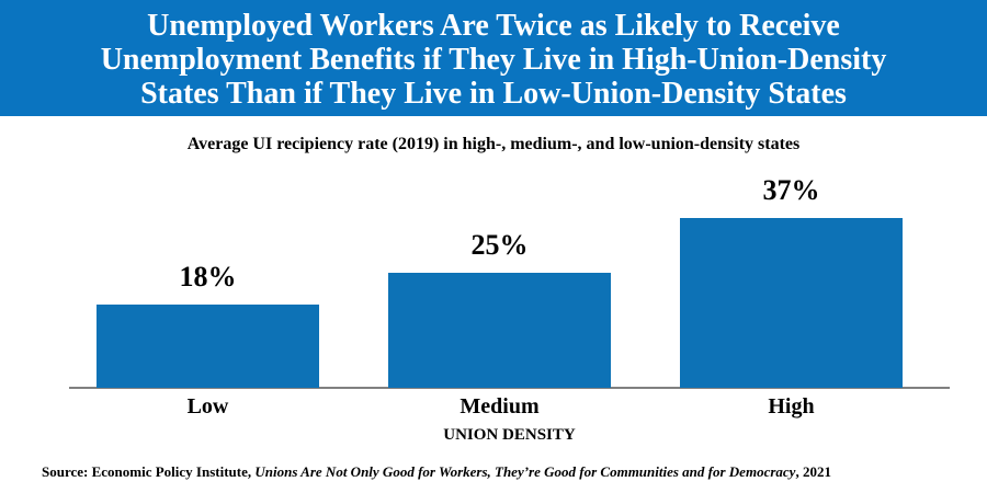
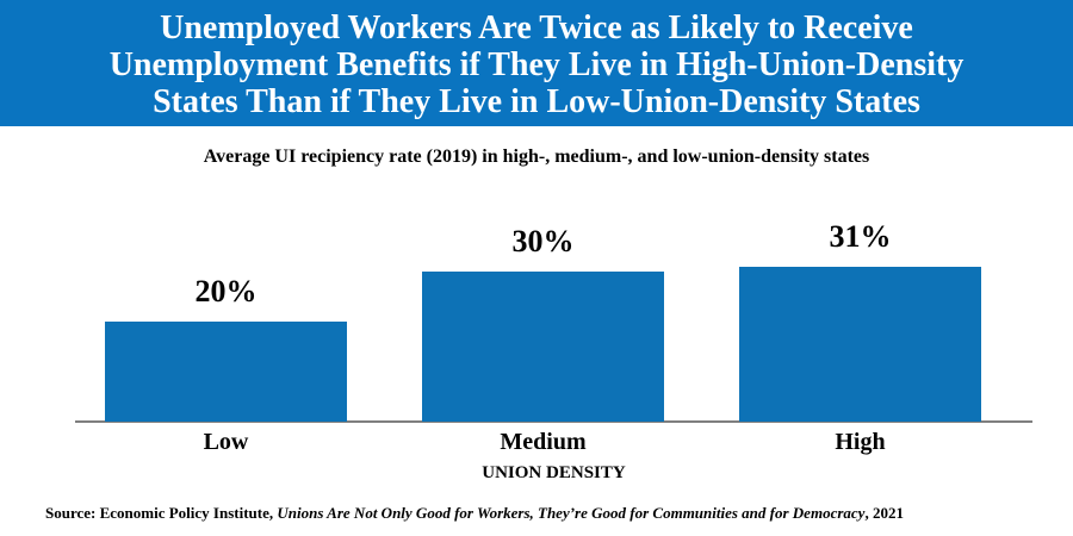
Low: 18% -> 20%
Medium: 25% -> 30%
High: 37% -> 31%
